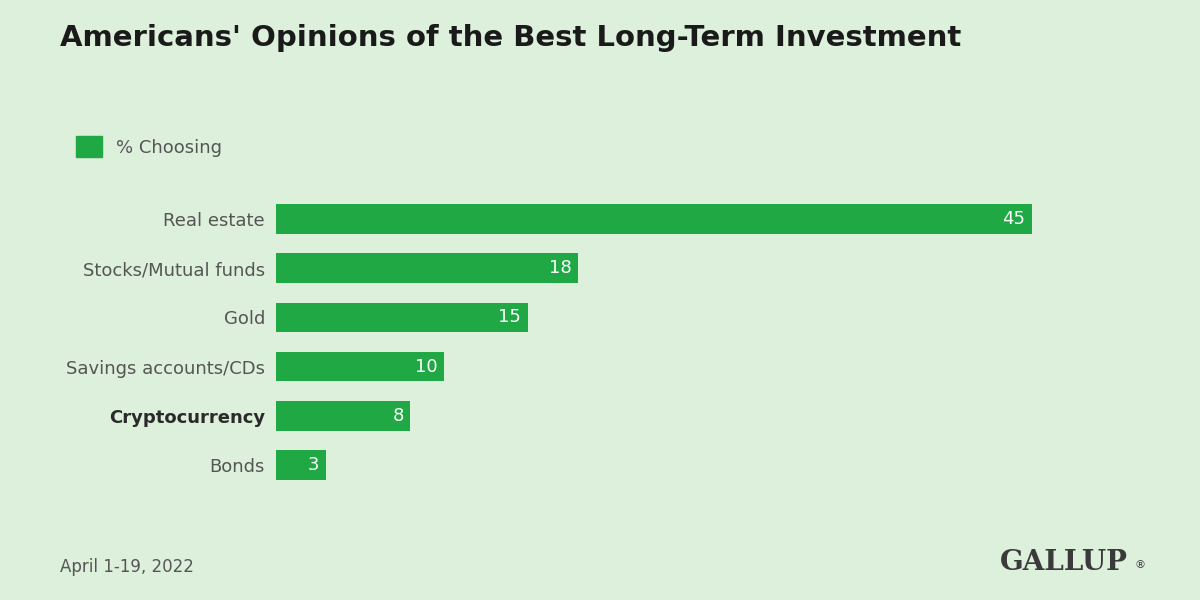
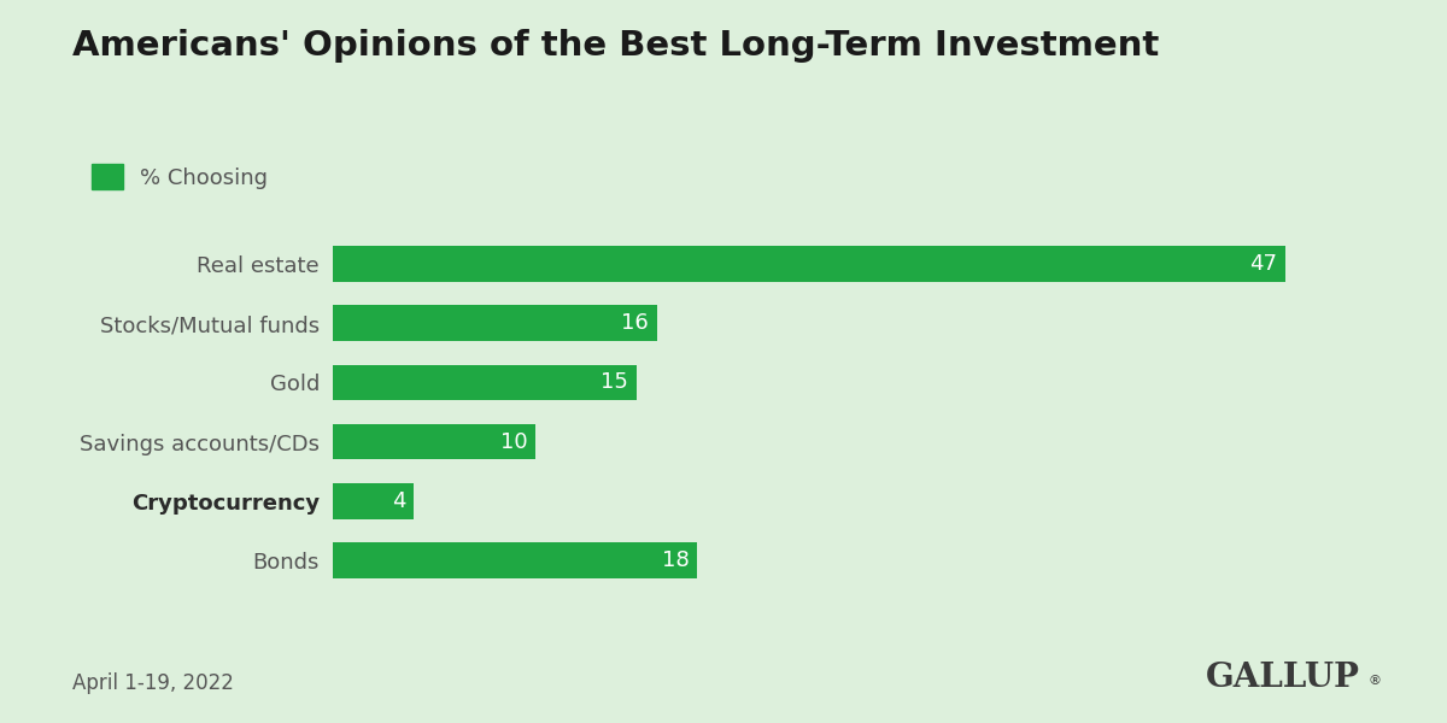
Real estate: 45 -> 47
Stocks/Mutual funds: 18 -> 16
Cryptocurrency: 8 -> 4
Bonds: 3 -> 18
